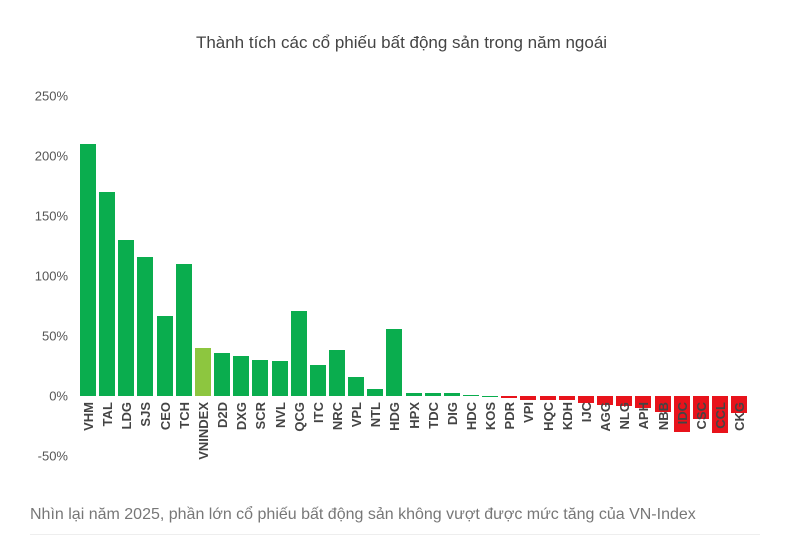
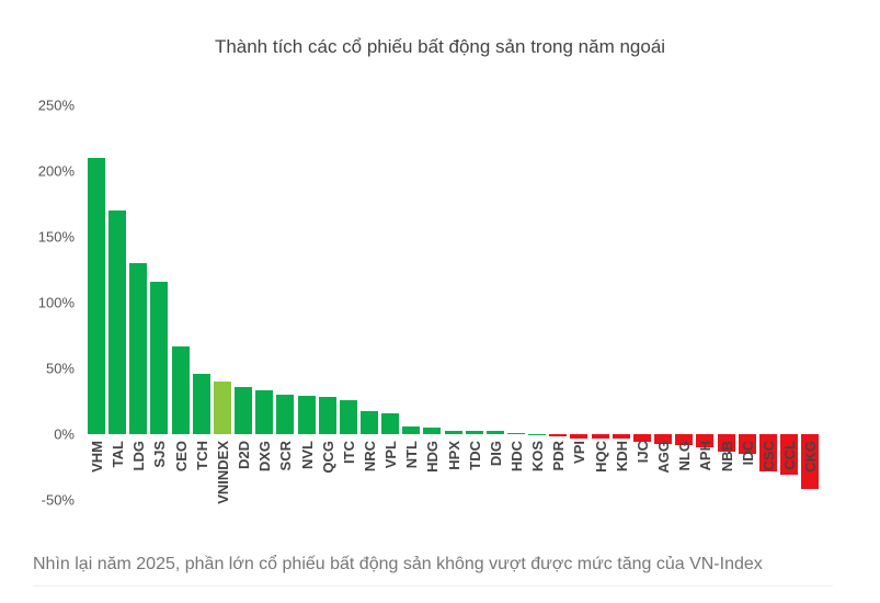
TCH: 110% -> 46%
QCG: 71% -> 28%
NRC: 38% -> 18%
HDG: 56% -> 5%
IDC: -30% -> -15%
CSC: -19% -> -28%
CKG: -14% -> -42%
